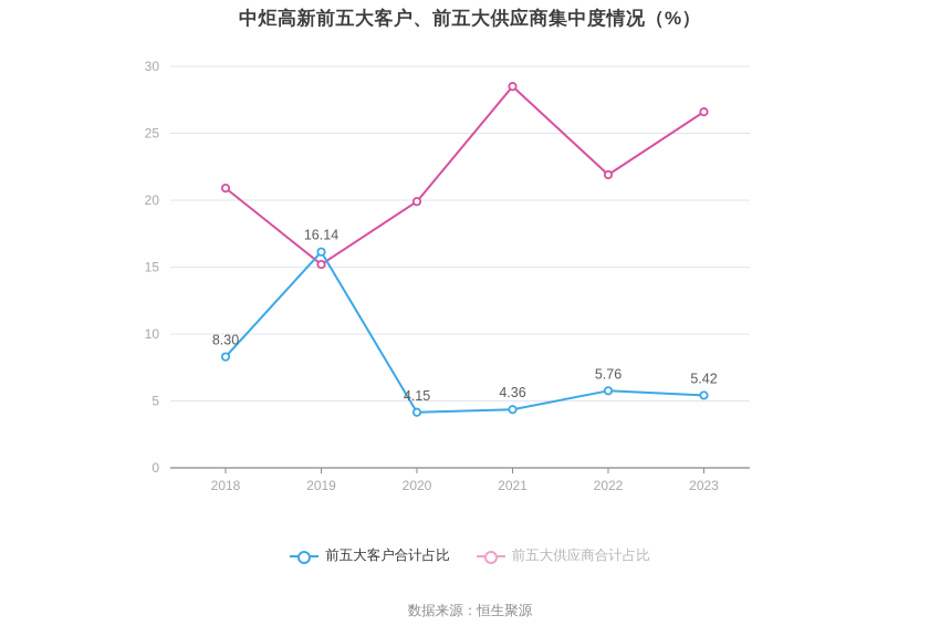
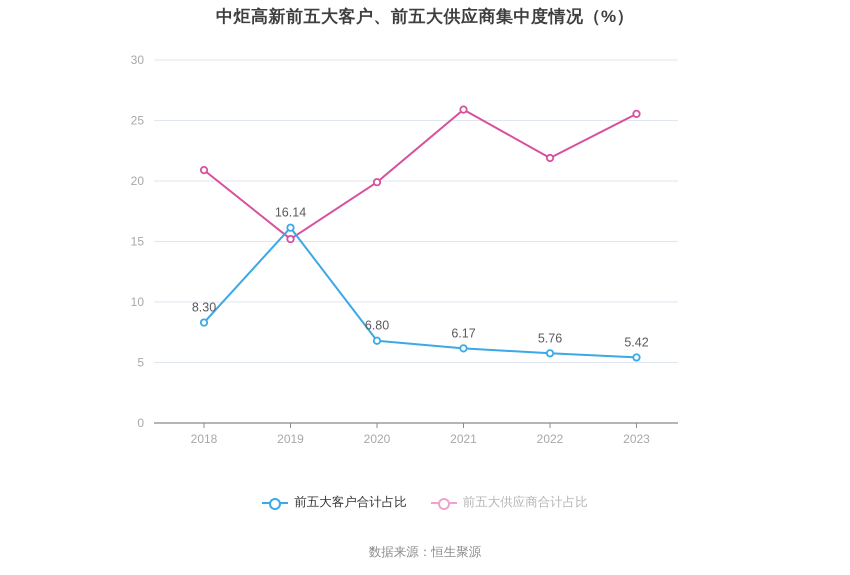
前五大客户合计占比/2020: 4.15 -> 6.80
前五大客户合计占比/2021: 4.36 -> 6.17
前五大供应商合计占比/2021: 28.5 -> 25.9
前五大供应商合计占比/2023: 26.6 -> 25.6
